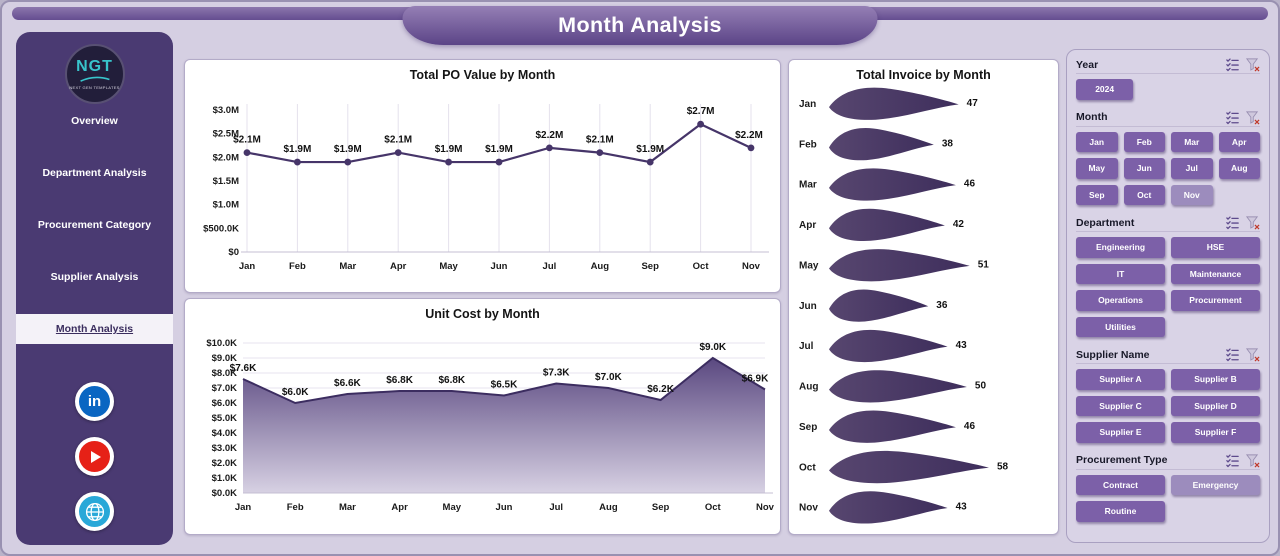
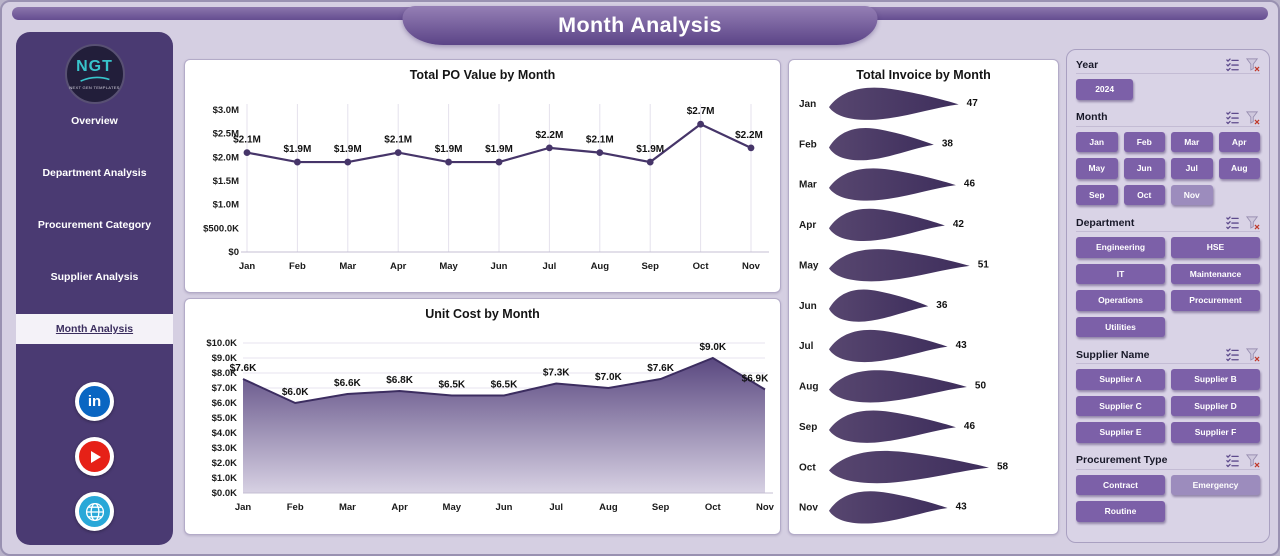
Unit Cost by Month/May: $6.8K -> $6.5K
Unit Cost by Month/Sep: $6.2K -> $7.6K
